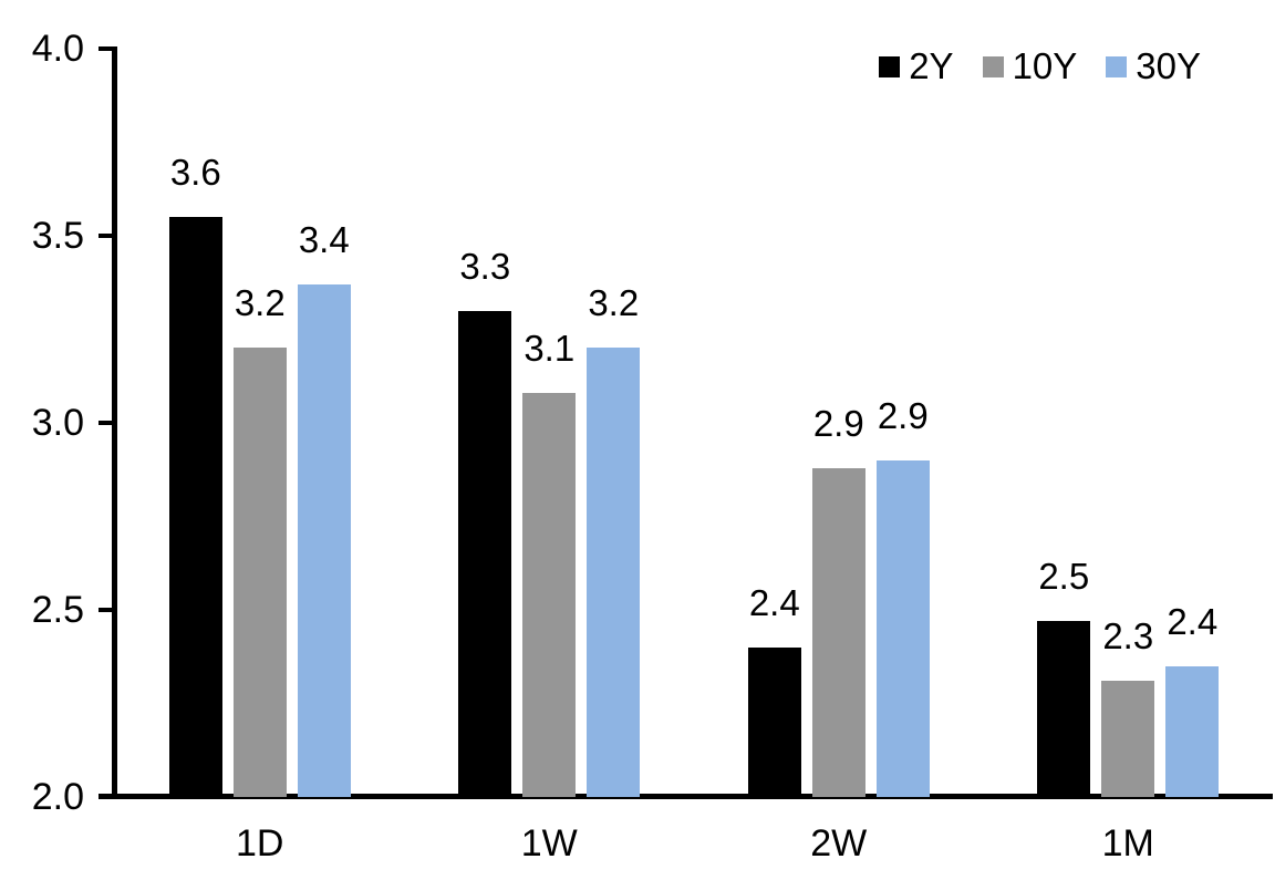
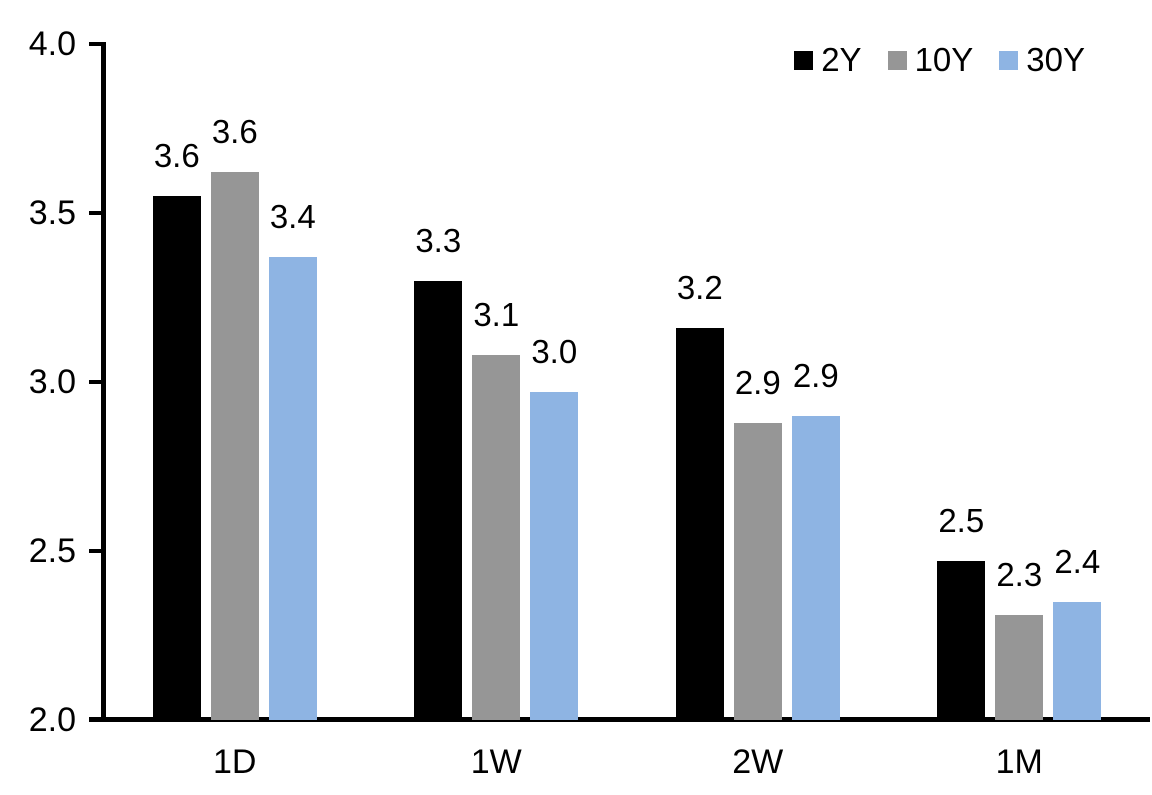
10Y/1D: 3.2 -> 3.6
30Y/1W: 3.2 -> 3.0
2Y/2W: 2.4 -> 3.2
